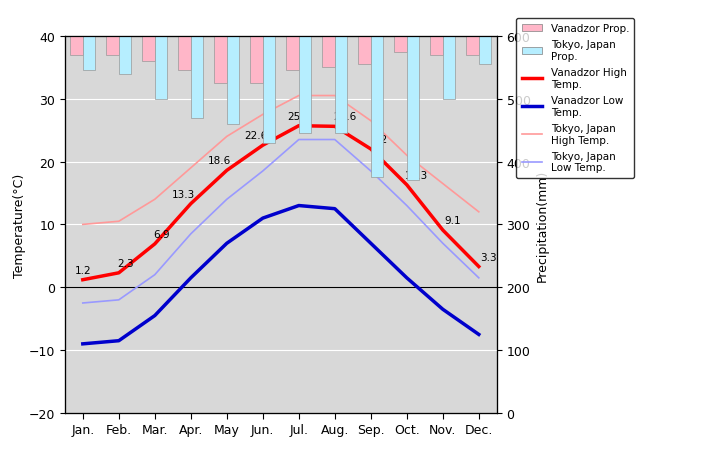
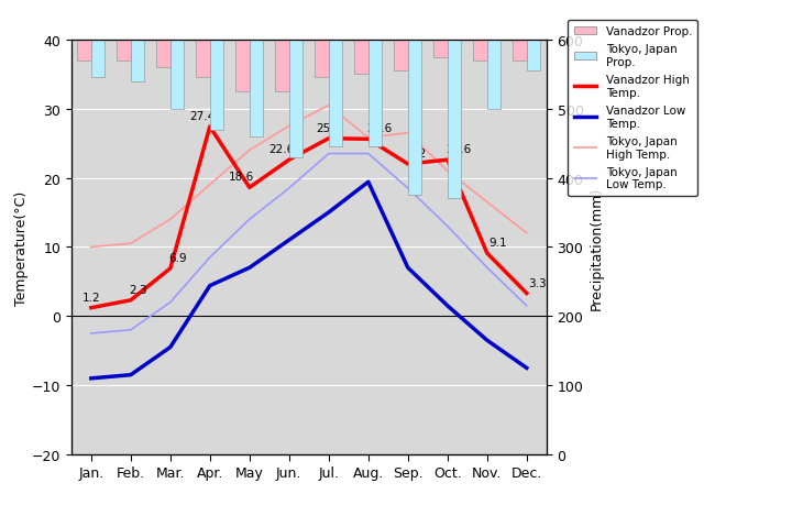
Vanadzor High Temp./Apr.: 13.3 -> 27.4
Vanadzor Low Temp./Apr.: 1.5 -> 4.4
Vanadzor Low Temp./Jul.: 13.0 -> 15.0
Vanadzor Low Temp./Aug.: 12.5 -> 19.4
Tokyo, Japan High Temp./Aug.: 30.5 -> 25.8
Vanadzor High Temp./Oct.: 16.3 -> 22.6
